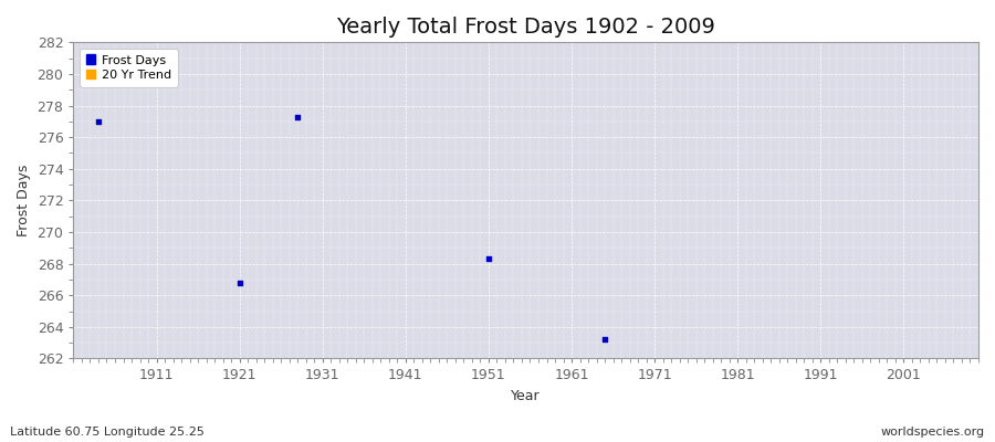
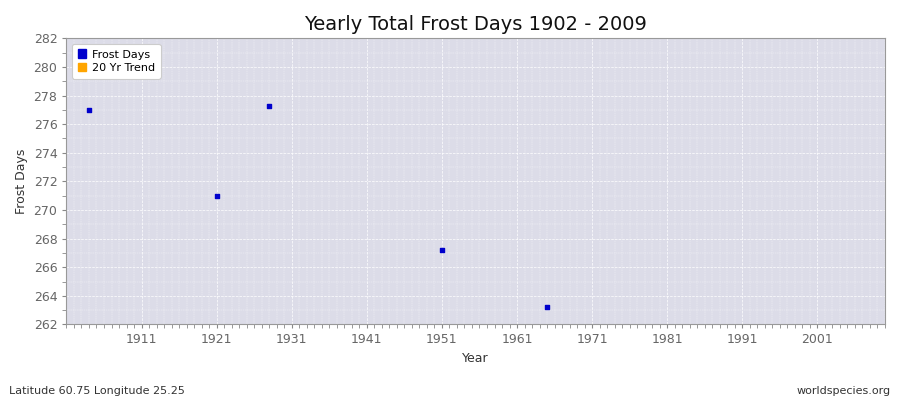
1921: 266.8 -> 271.0
1951: 268.3 -> 267.2
